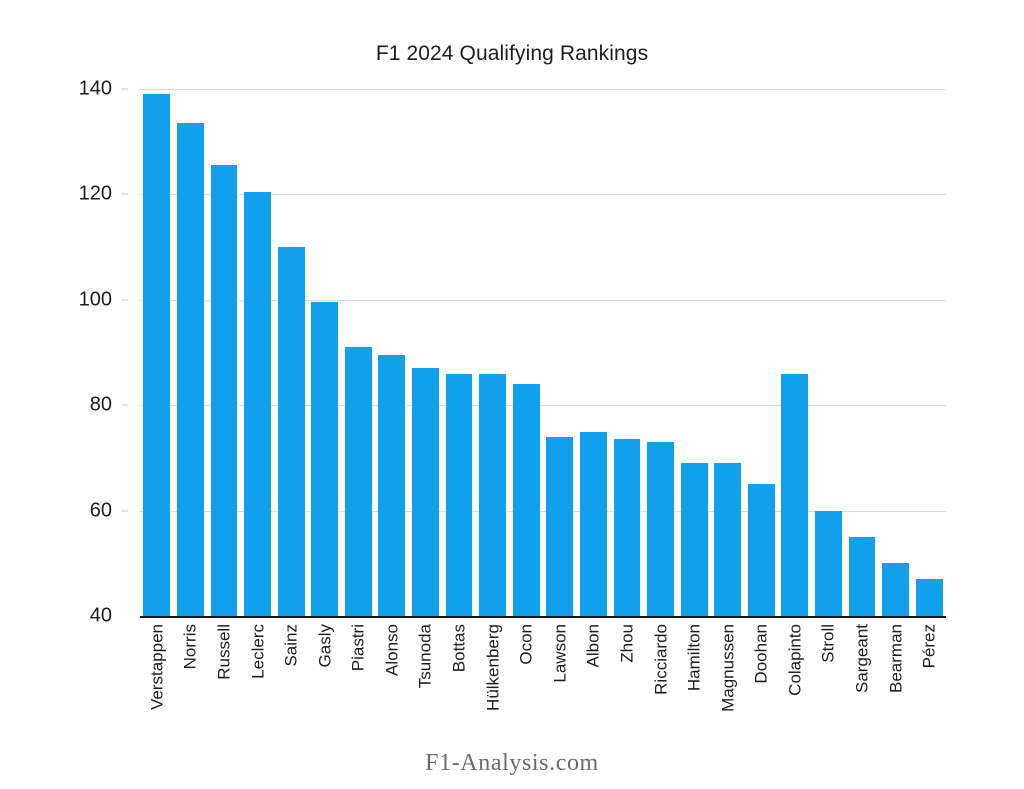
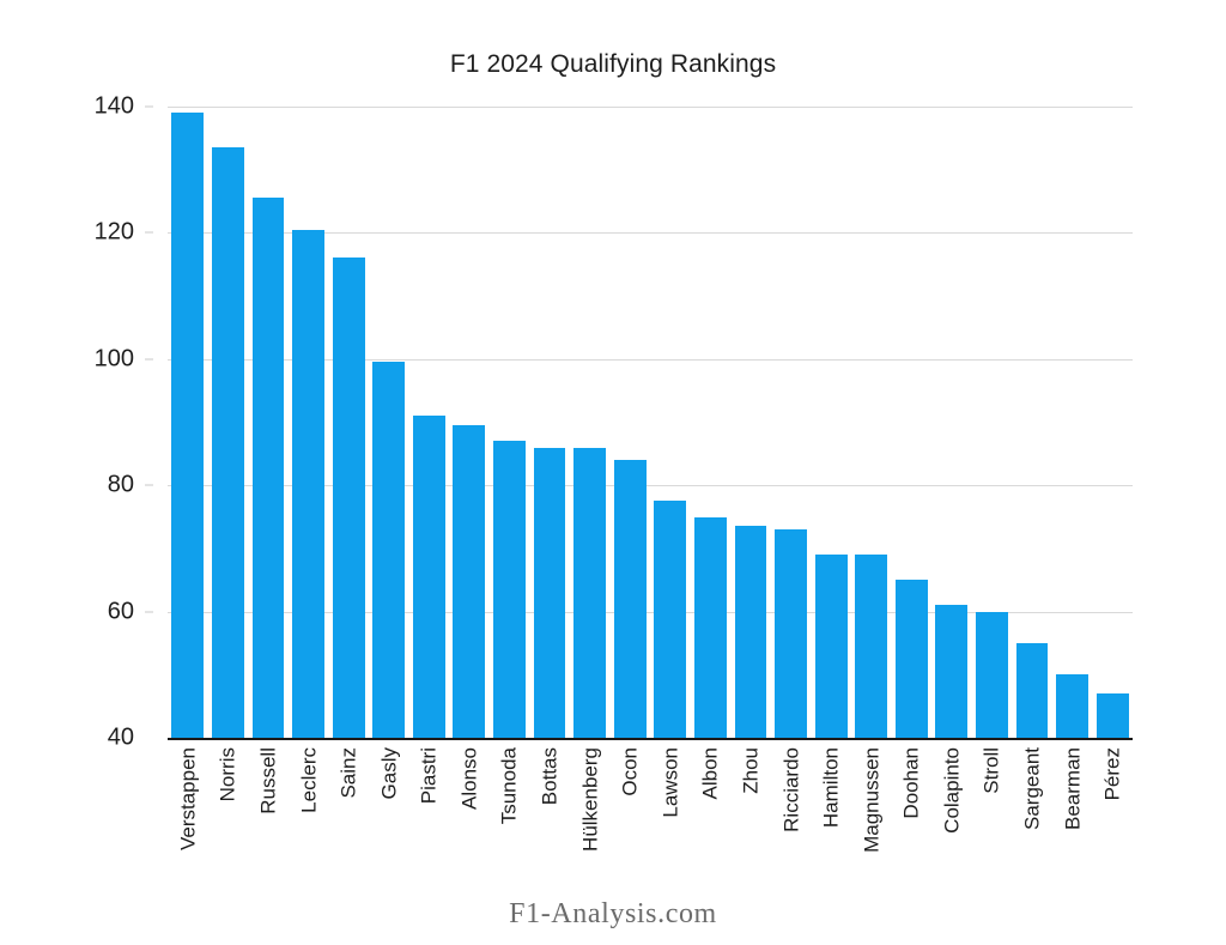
Sainz: 110 -> 116
Lawson: 74 -> 78
Colapinto: 86 -> 61
